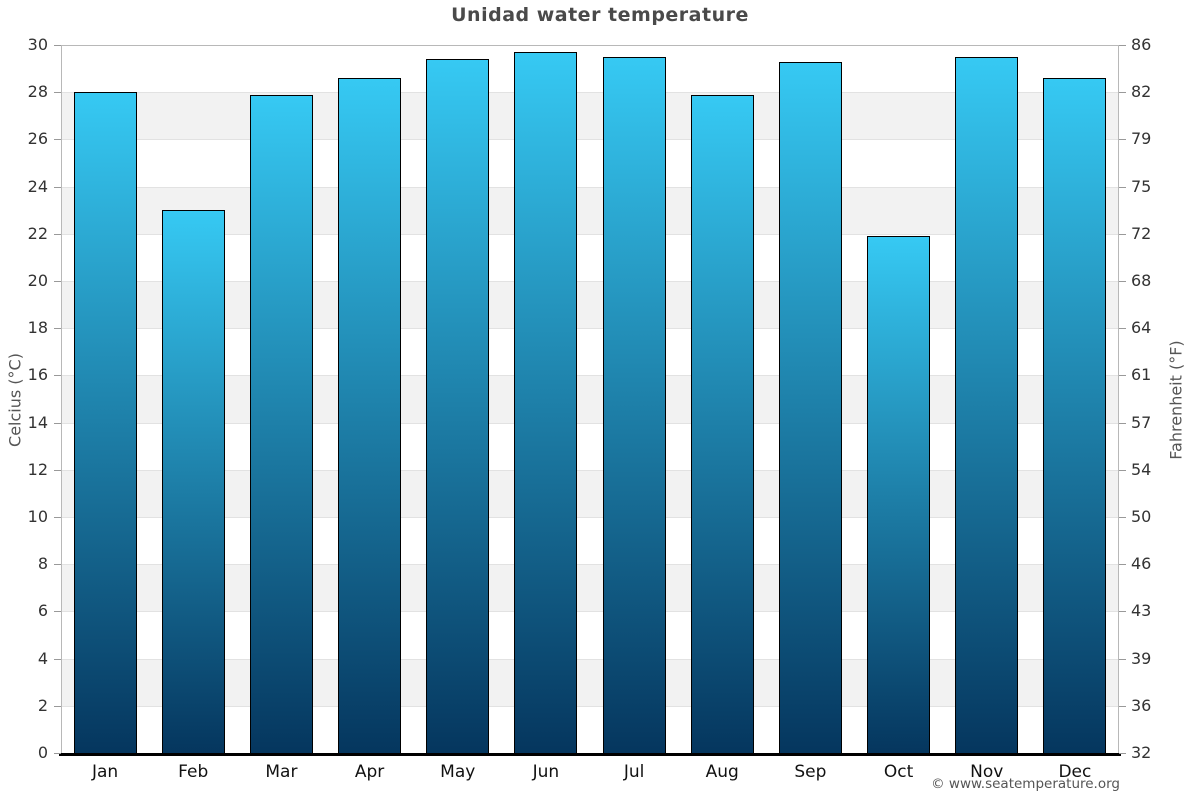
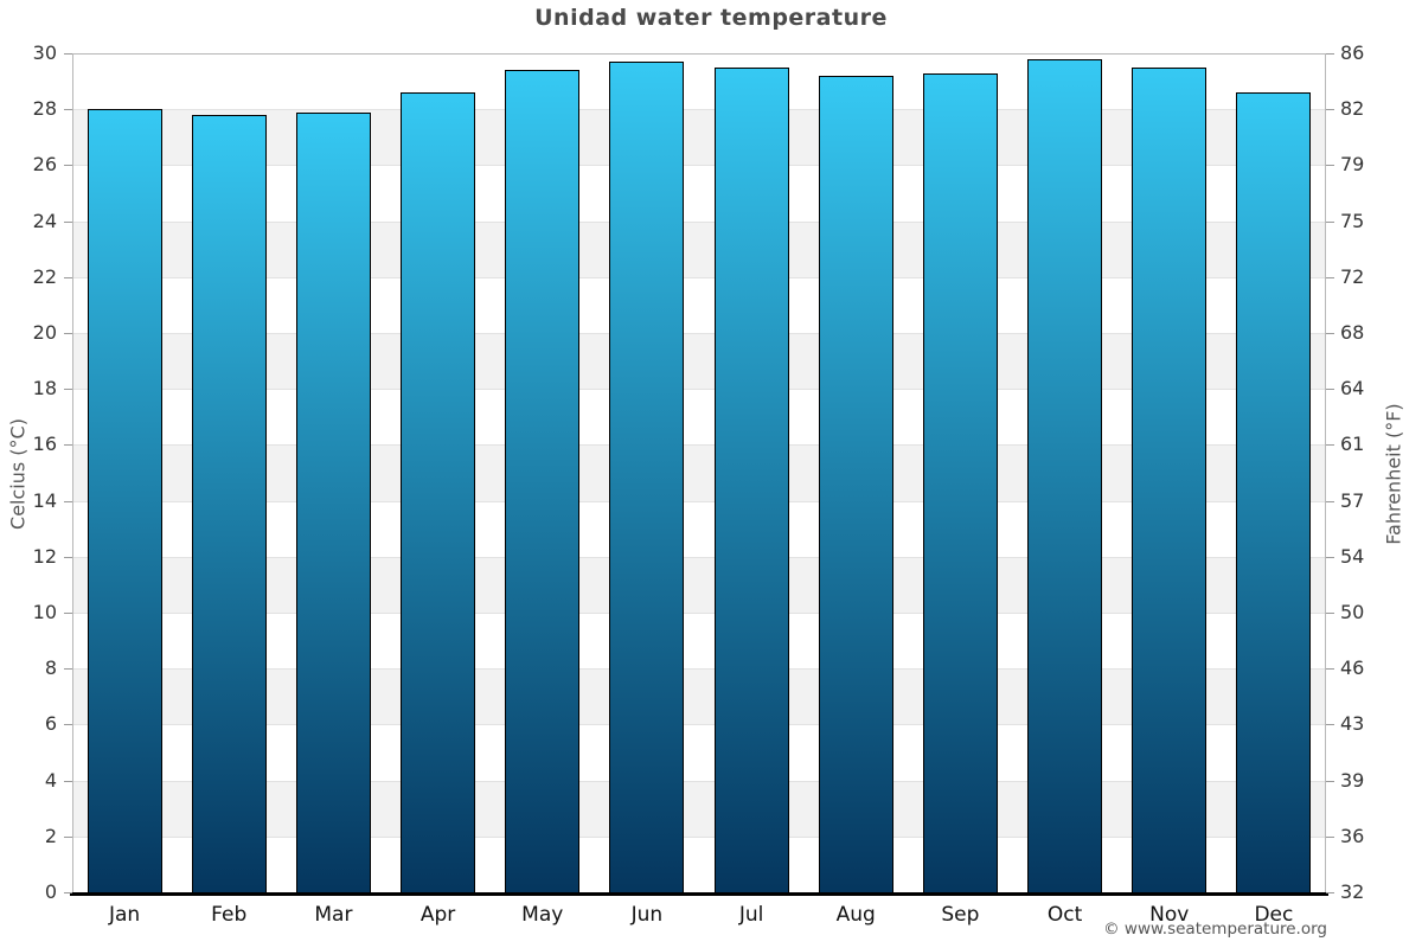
Feb: 23.0 -> 27.8
Aug: 27.9 -> 29.2
Oct: 21.9 -> 29.8
